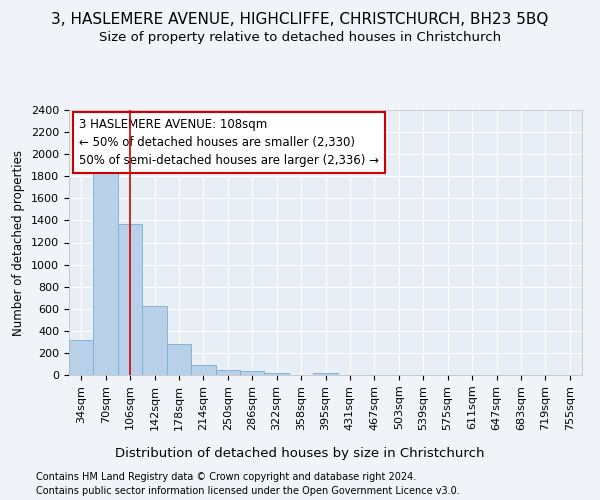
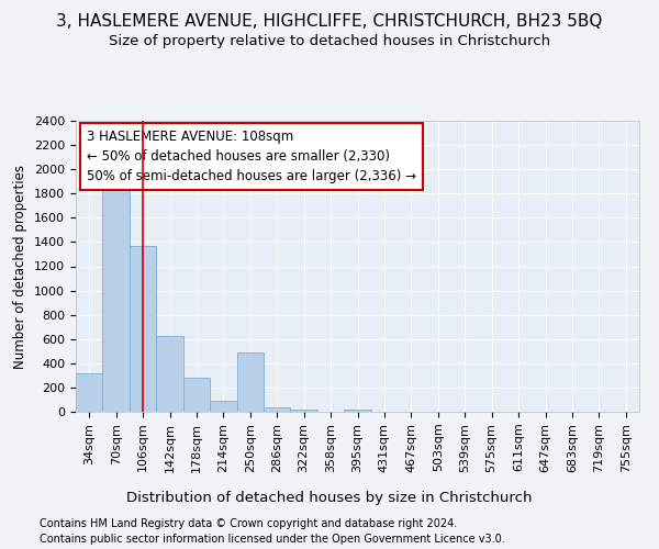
250sqm: 40 -> 490
